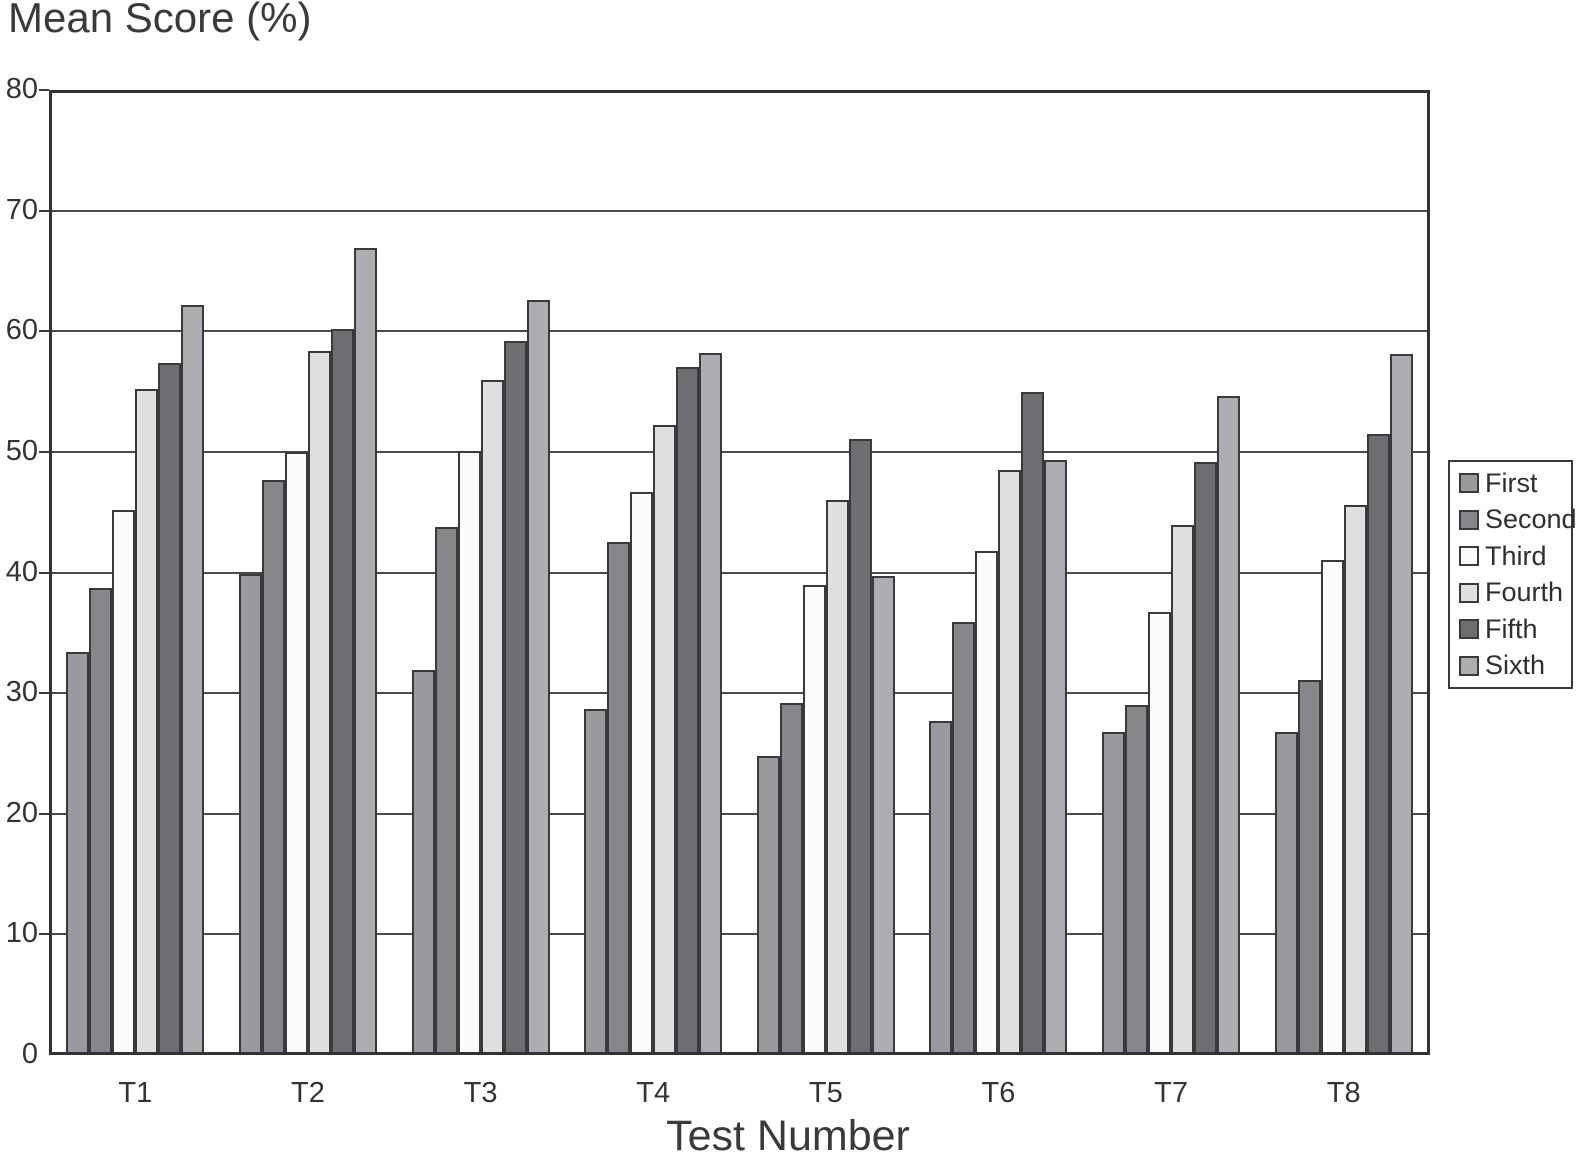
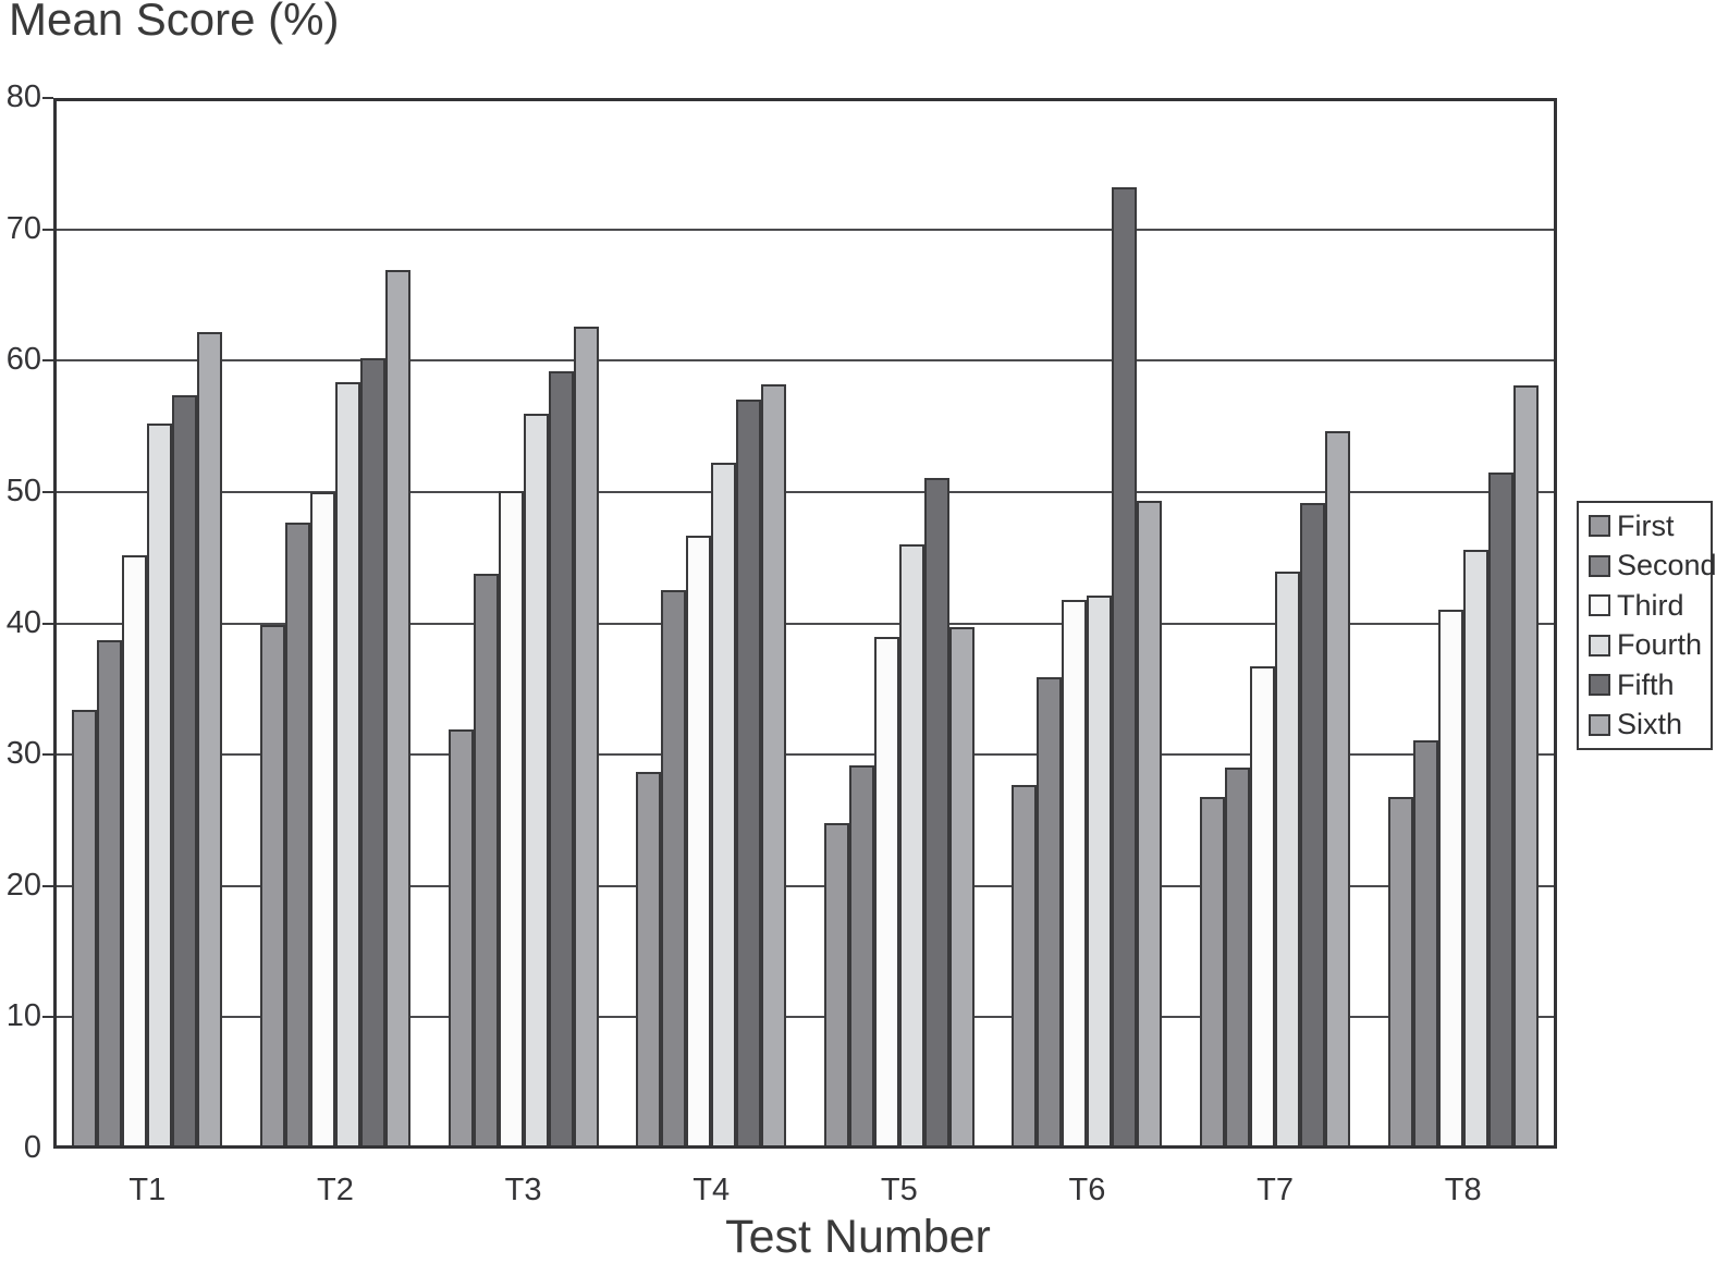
Fourth/T6: 48.5 -> 42.1
Fifth/T6: 55.0 -> 73.2
